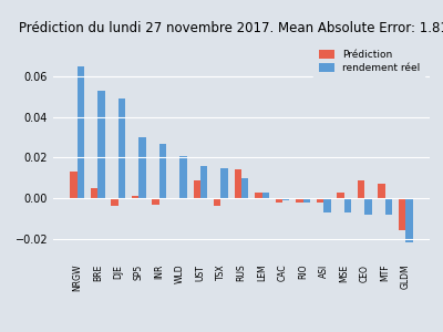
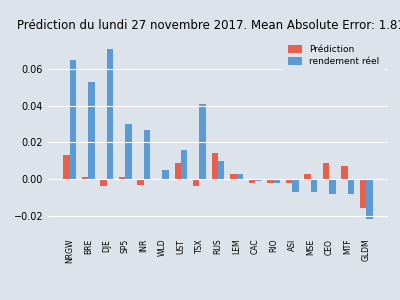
Prédiction/BRE: 0.005 -> 0.001
rendement réel/DJE: 0.049 -> 0.071
rendement réel/WLD: 0.021 -> 0.005
rendement réel/TSX: 0.015 -> 0.041
